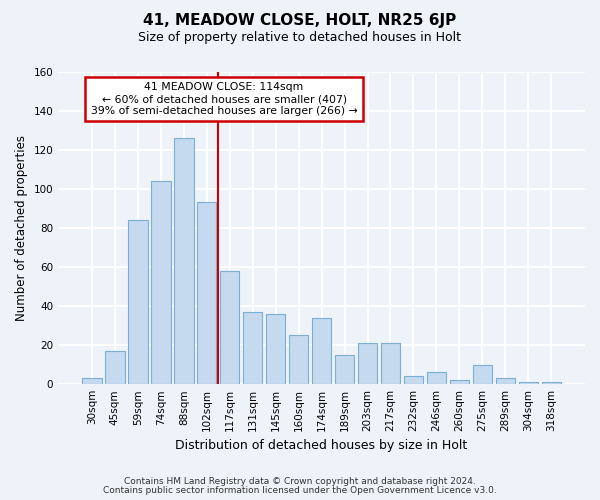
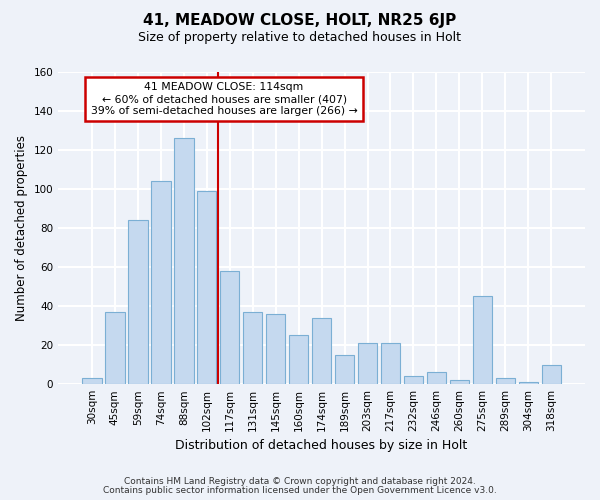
45sqm: 17 -> 37
102sqm: 93 -> 99
275sqm: 10 -> 45
318sqm: 1 -> 10
